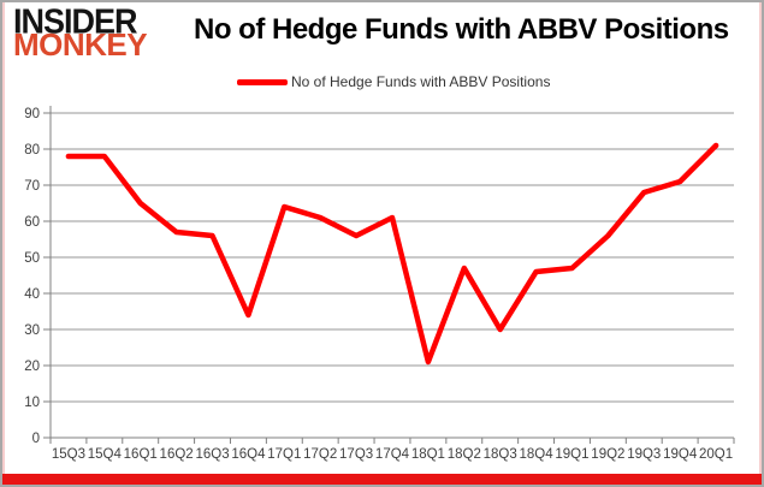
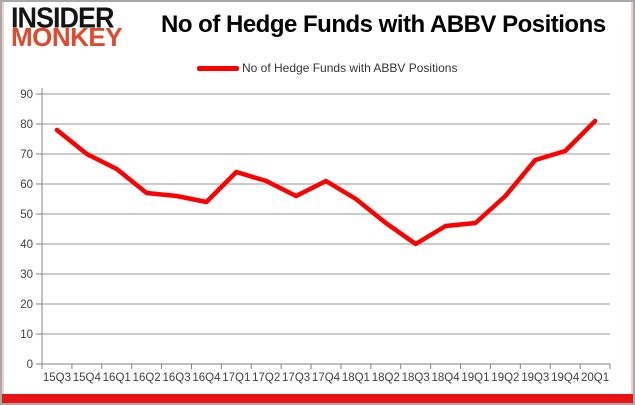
15Q4: 78 -> 70
16Q4: 34 -> 54
18Q1: 21 -> 55
18Q3: 30 -> 40
